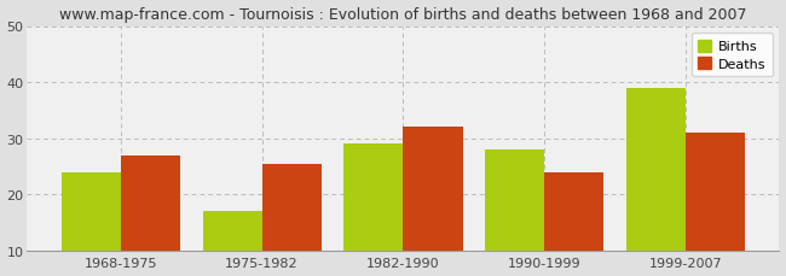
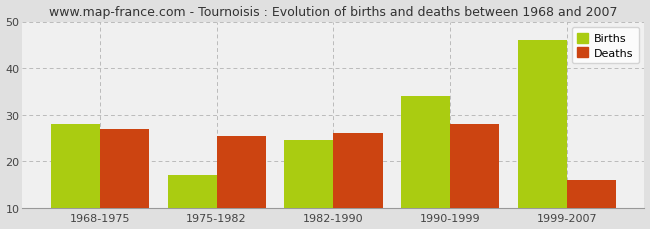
Births/1968-1975: 24.0 -> 28.0
Births/1982-1990: 29.0 -> 24.5
Deaths/1982-1990: 32.0 -> 26.0
Births/1990-1999: 28.0 -> 34.0
Deaths/1990-1999: 24.0 -> 28.0
Births/1999-2007: 39.0 -> 46.0
Deaths/1999-2007: 31.0 -> 16.0
